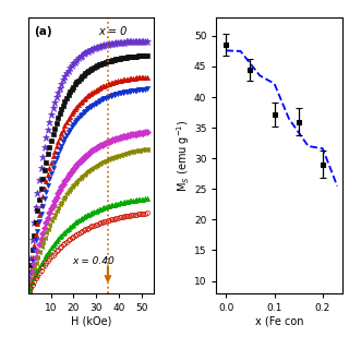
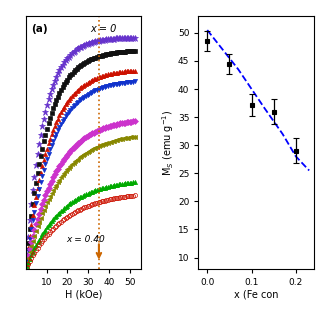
0.0: 47.6 -> 50.5
0.1: 42.2 -> 40.0
0.2: 31.6 -> 28.0
